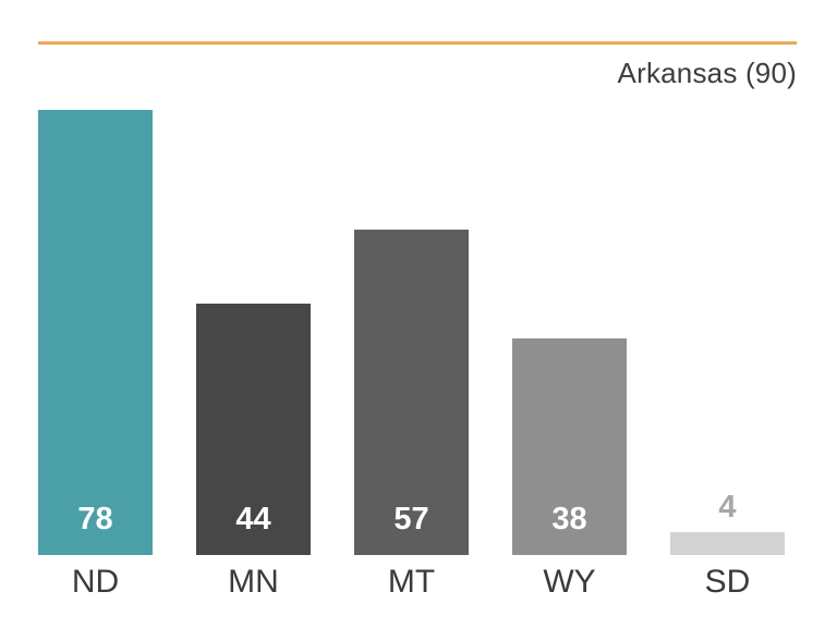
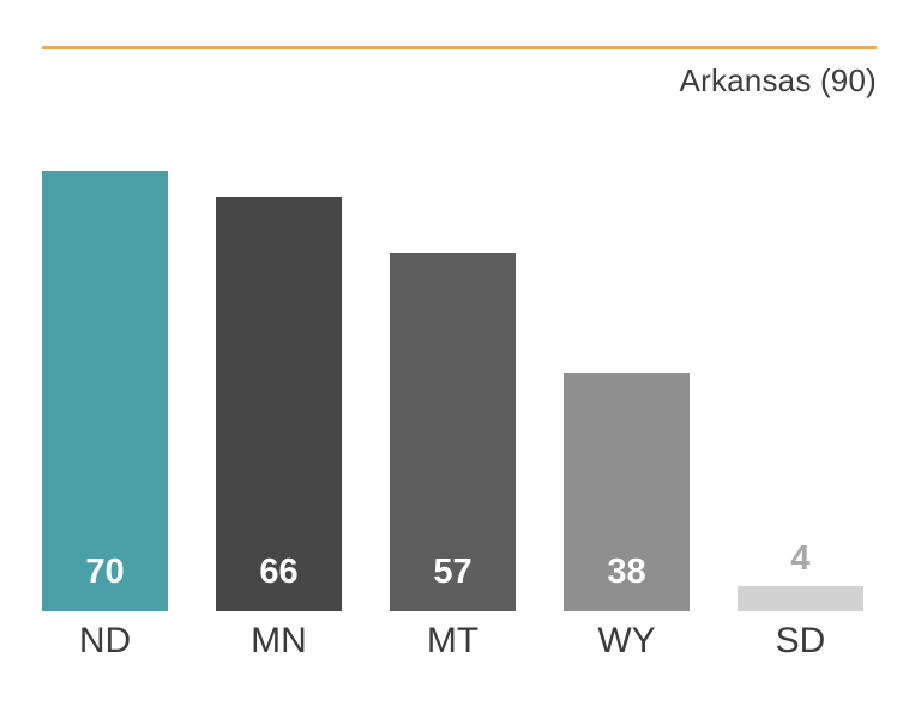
ND: 78 -> 70
MN: 44 -> 66
